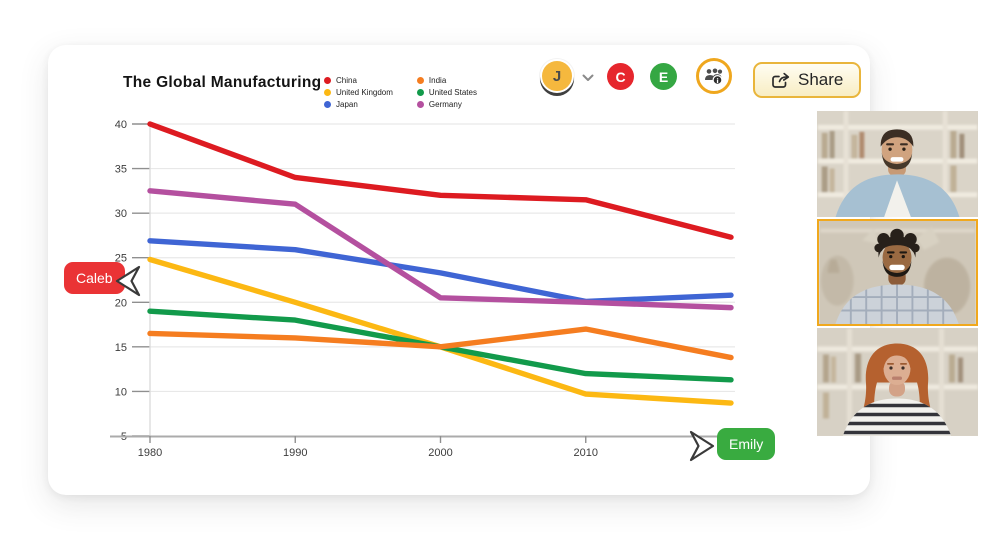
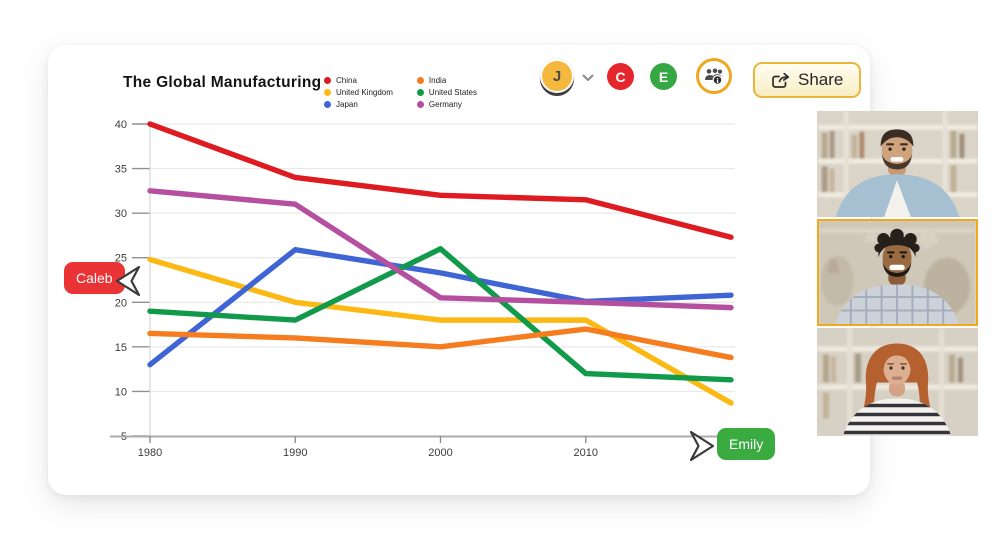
Japan/1980: 27 -> 13
United Kingdom/2000: 15 -> 18
United States/2000: 15 -> 26
United Kingdom/2010: 10 -> 18
